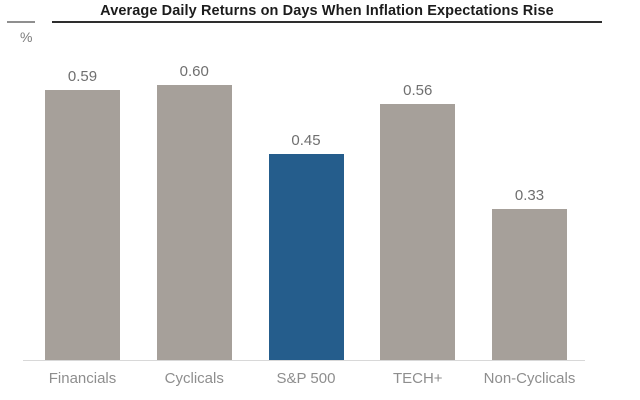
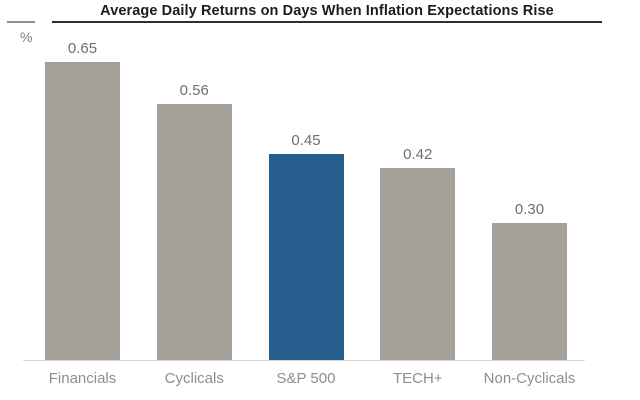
Financials: 0.59 -> 0.65
Cyclicals: 0.60 -> 0.56
TECH+: 0.56 -> 0.42
Non-Cyclicals: 0.33 -> 0.30
